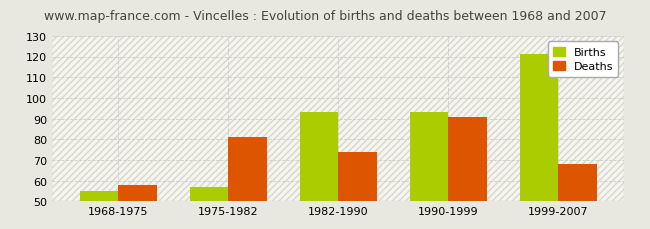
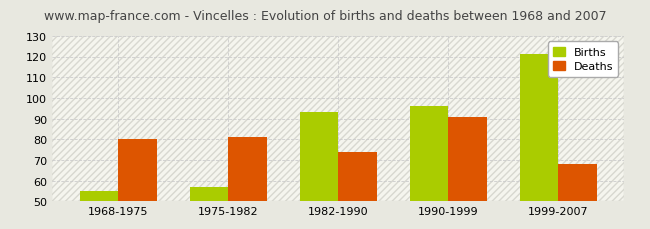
Deaths/1968-1975: 58 -> 80
Births/1990-1999: 93 -> 96
